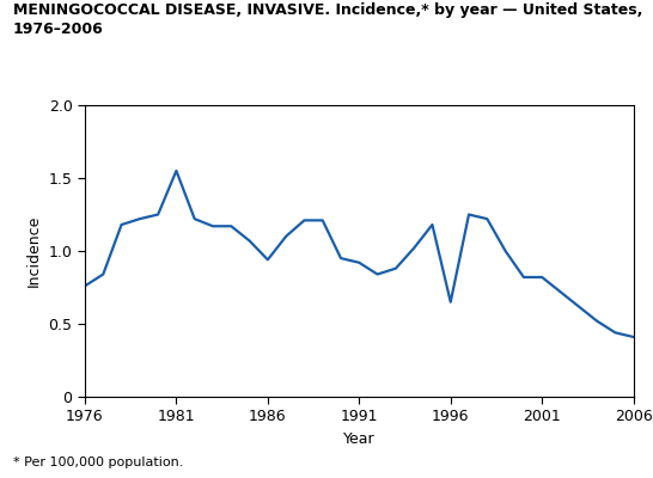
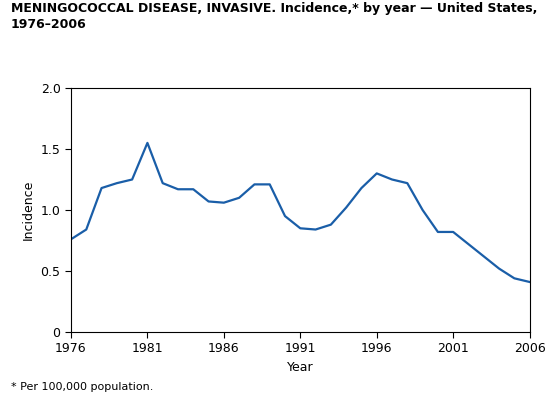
1986: 0.94 -> 1.06
1991: 0.92 -> 0.85
1996: 0.65 -> 1.30
